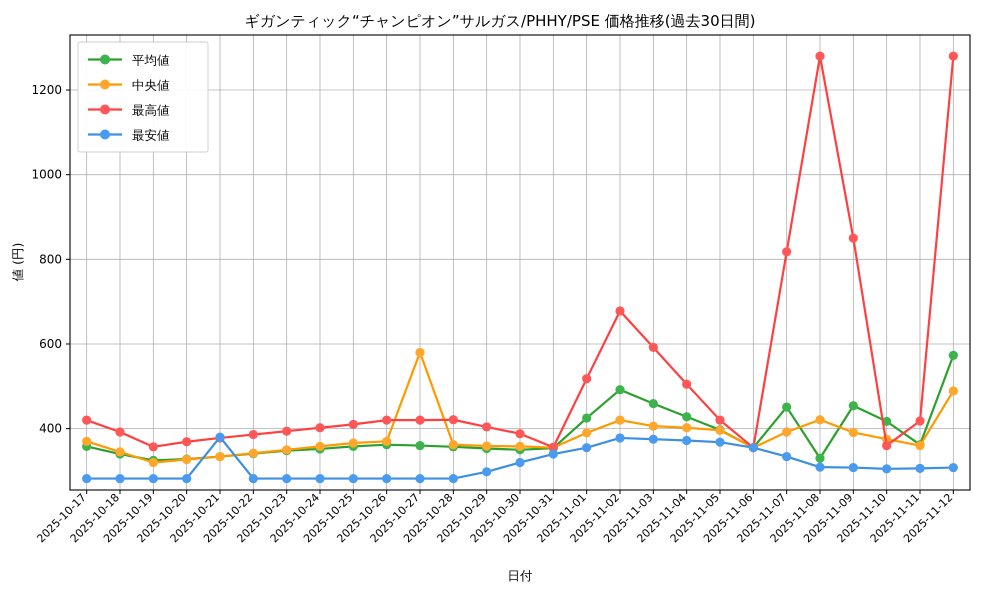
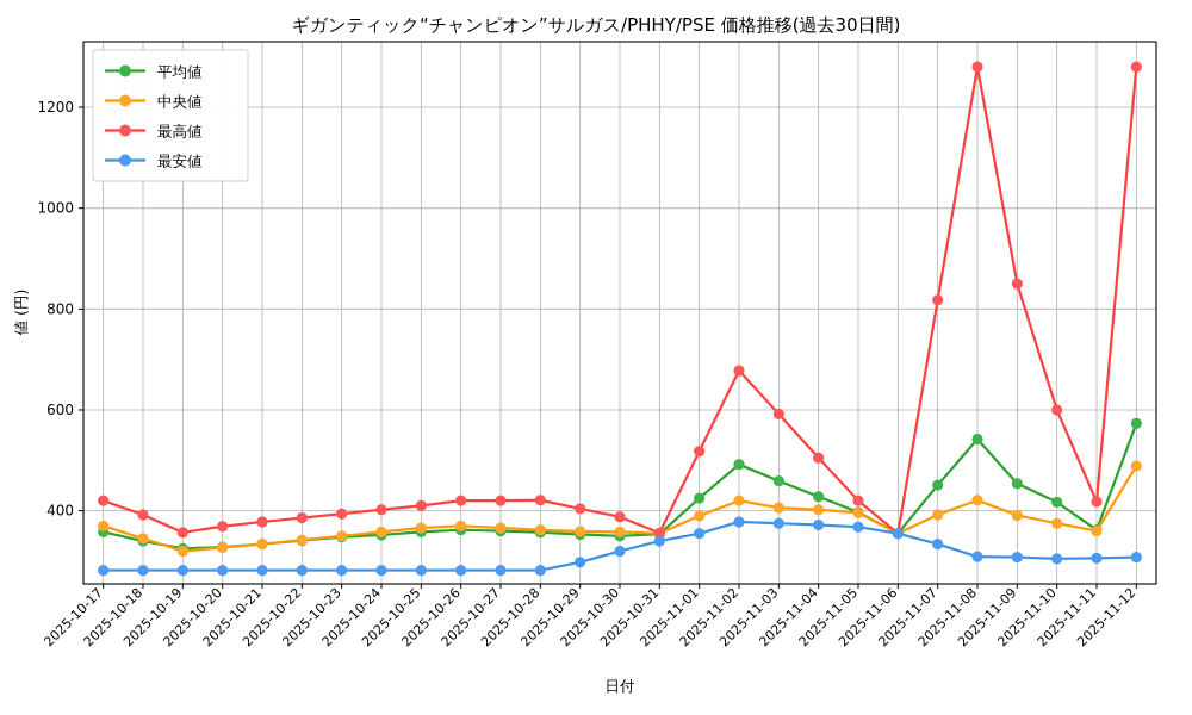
最安値/2025-10-21: 380 -> 280
中央値/2025-10-27: 580 -> 370
平均値/2025-11-08: 330 -> 540
最高値/2025-11-10: 360 -> 600
